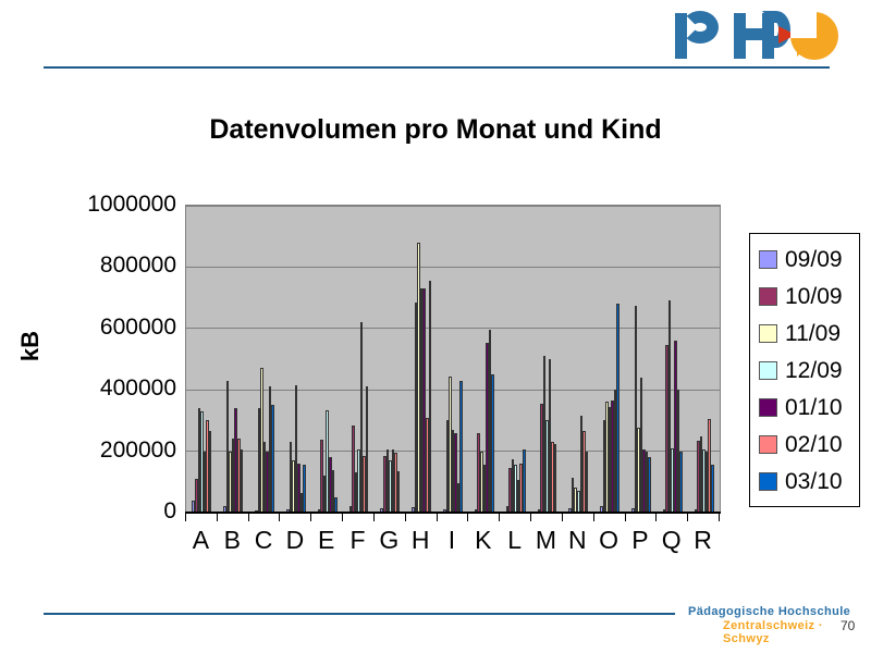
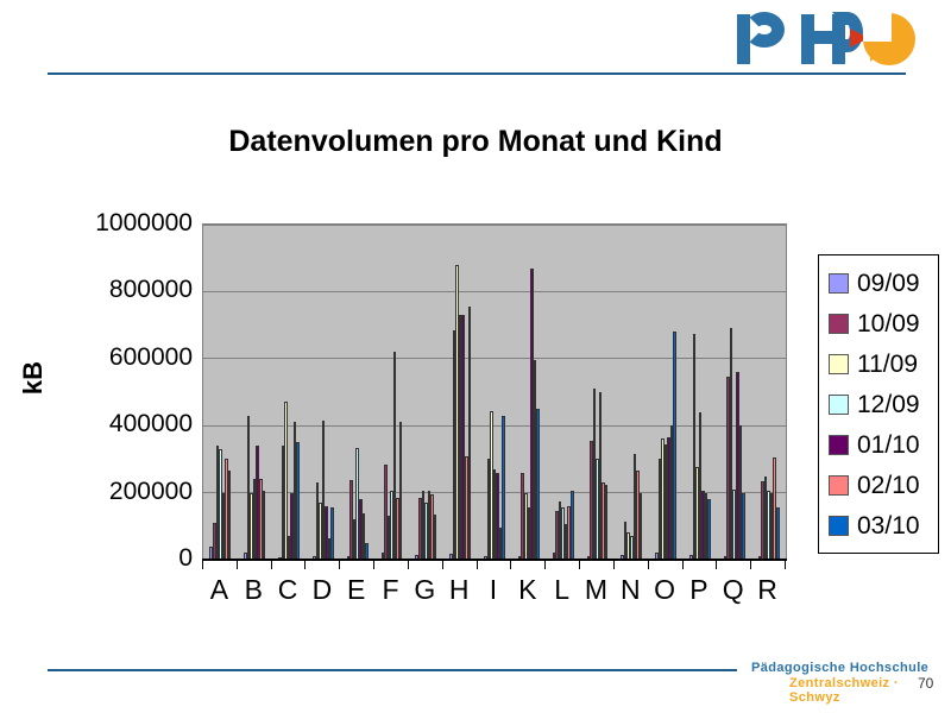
12/09/C: 230000 -> 70000
01/10/K: 560000 -> 870000
